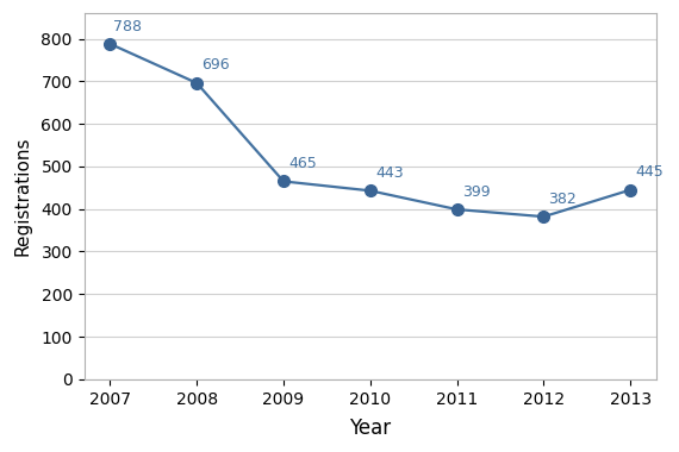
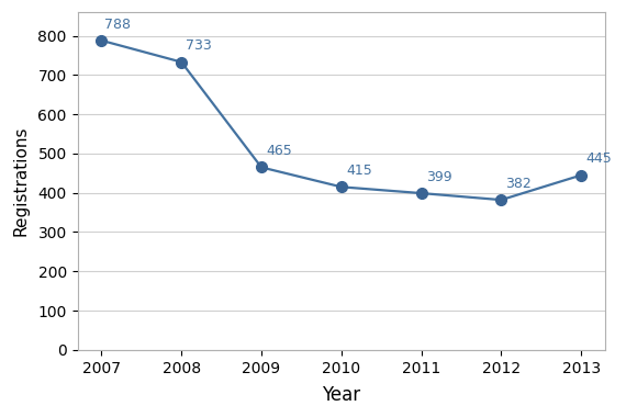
2008: 696 -> 733
2010: 443 -> 415
